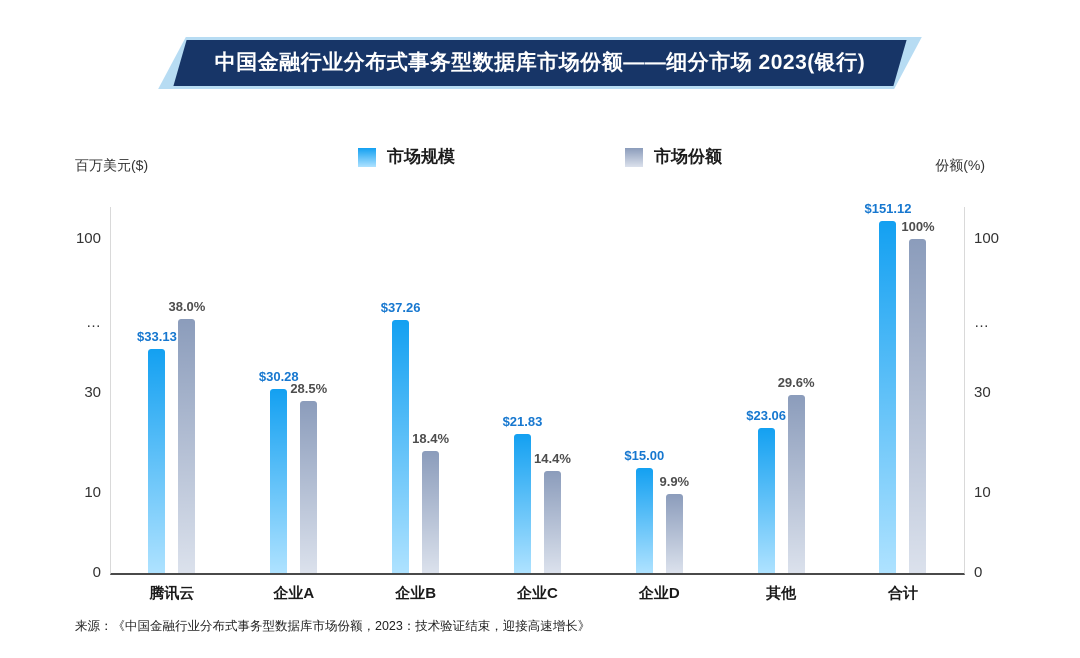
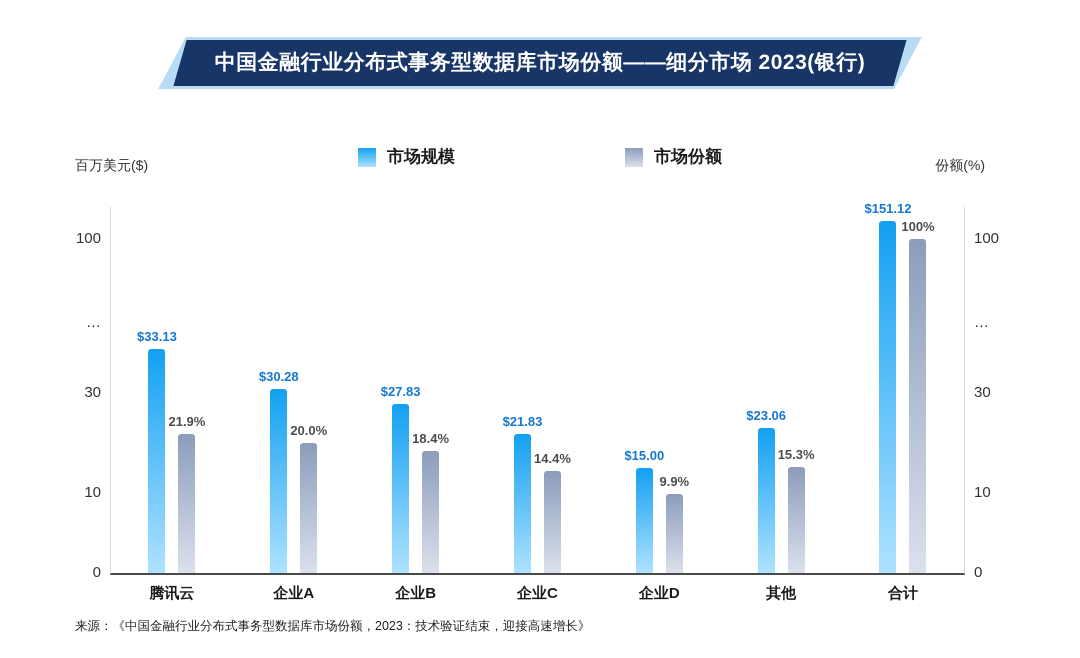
市场份额/腾讯云: 38.0% -> 21.9%
市场份额/企业A: 28.5% -> 20.0%
市场规模/企业B: $37.26 -> $27.83
市场份额/其他: 29.6% -> 15.3%
